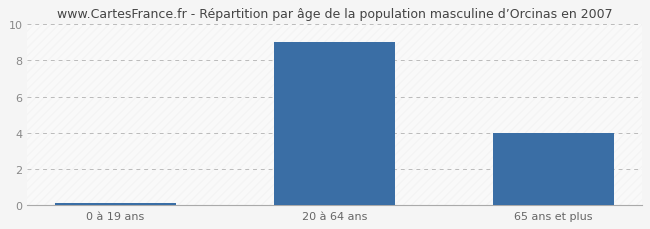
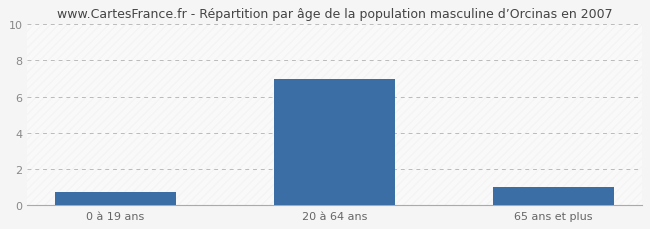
0 à 19 ans: 0.1 -> 0.7
20 à 64 ans: 9.0 -> 7.0
65 ans et plus: 4.0 -> 1.0
